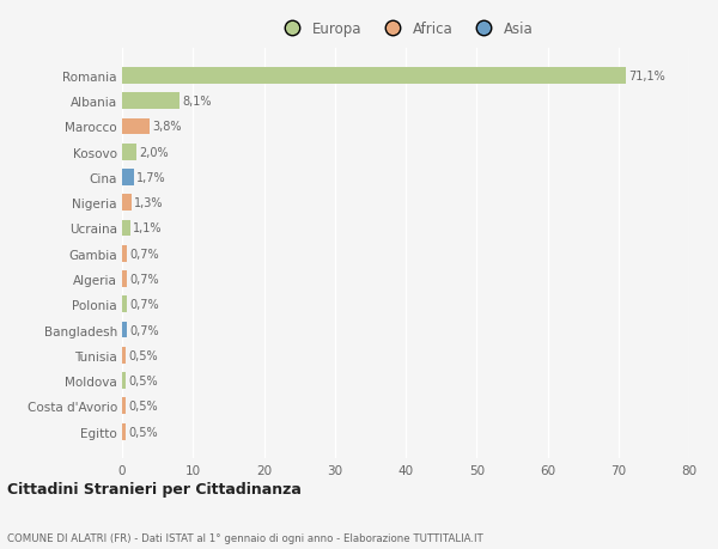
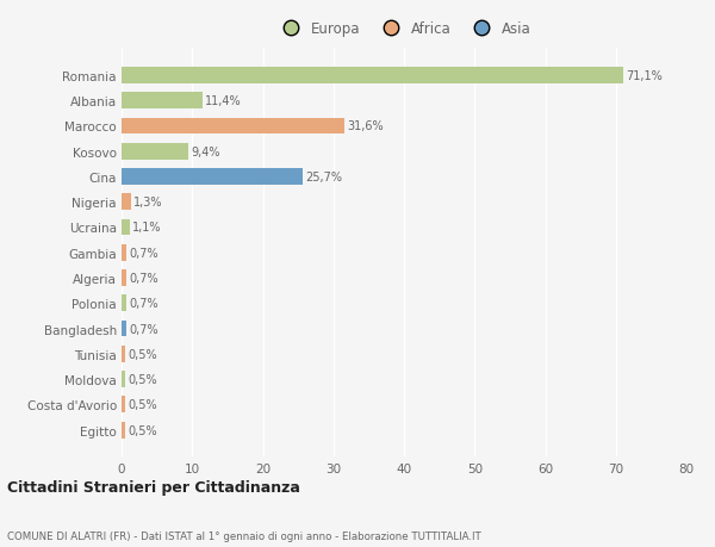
Albania: 8,1% -> 11,4%
Marocco: 3,8% -> 31,6%
Kosovo: 2,0% -> 9,4%
Cina: 1,7% -> 25,7%
